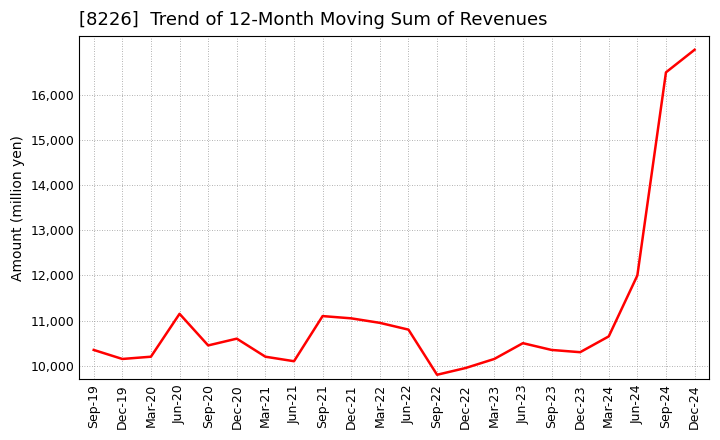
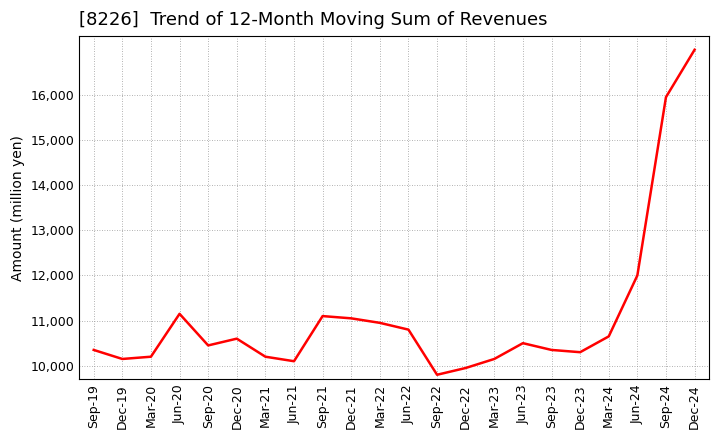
Sep-24: 16,500 -> 15,950
